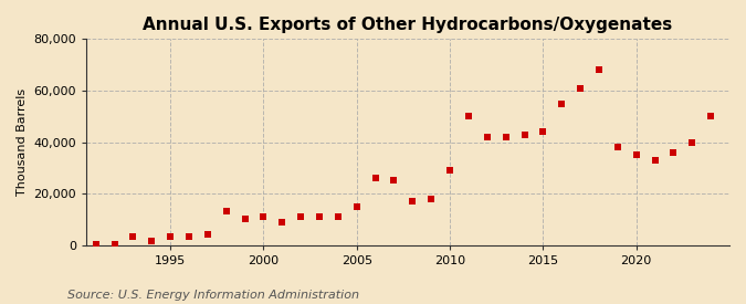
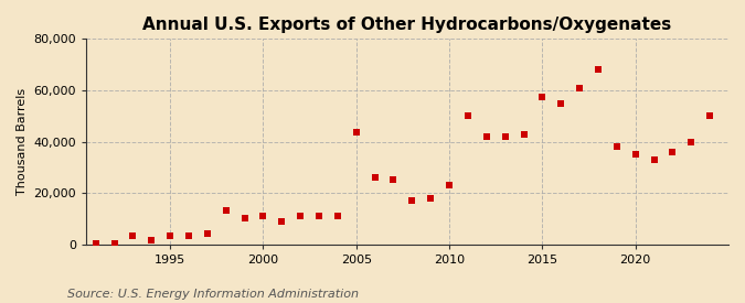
2005: 15,000 -> 43,500
2010: 29,000 -> 23,000
2015: 44,000 -> 57,500
